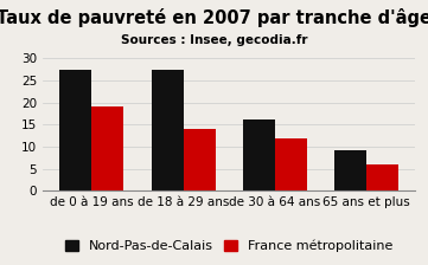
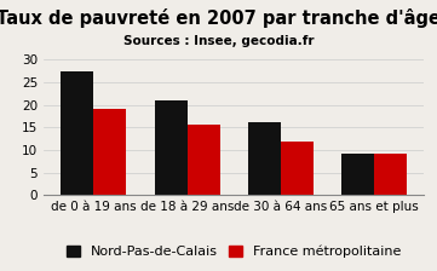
Nord-Pas-de-Calais/de 18 à 29 ans: 27.5 -> 21.1
France métropolitaine/de 18 à 29 ans: 14.0 -> 15.6
France métropolitaine/65 ans et plus: 6.0 -> 9.3
